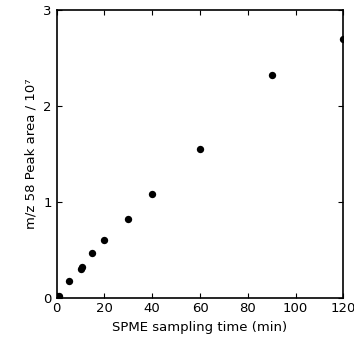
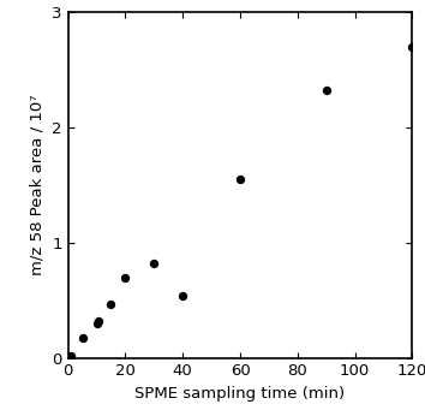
20: 0.60 -> 0.70
40: 1.08 -> 0.54
